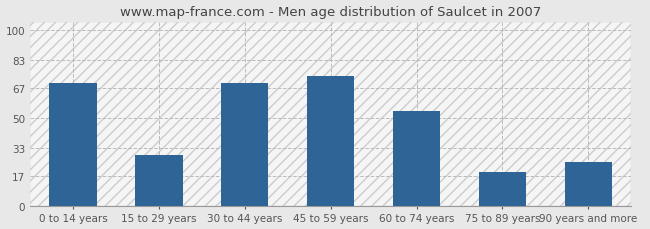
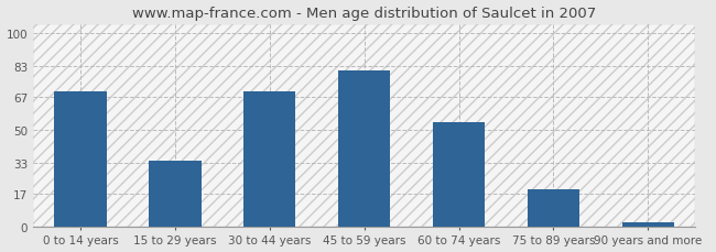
15 to 29 years: 29 -> 34
45 to 59 years: 74 -> 81
90 years and more: 25 -> 2
